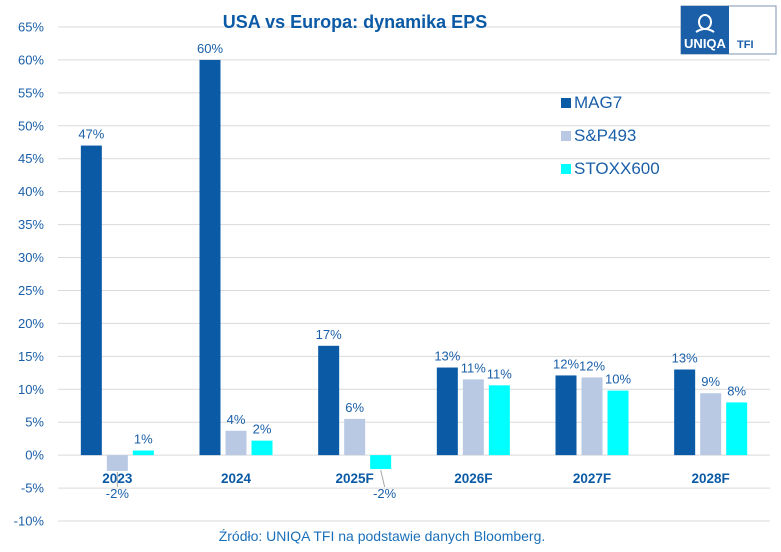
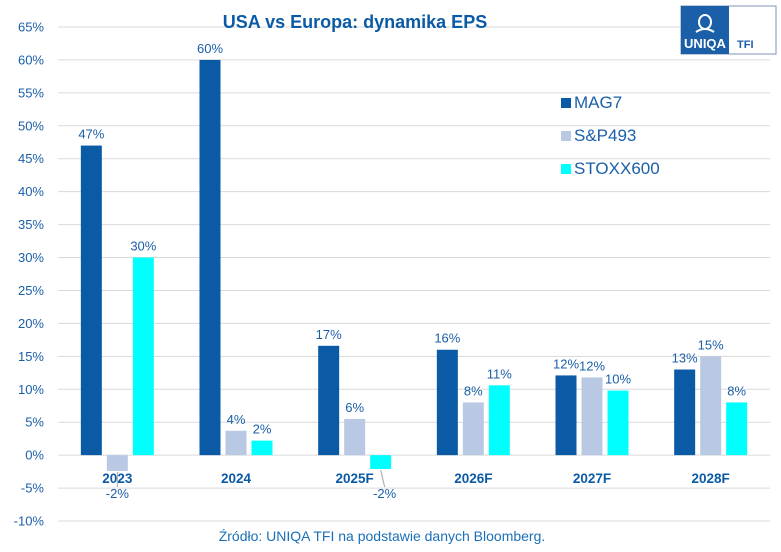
STOXX600/2023: 1% -> 30%
MAG7/2026F: 13% -> 16%
S&P493/2026F: 11% -> 8%
S&P493/2028F: 9% -> 15%
